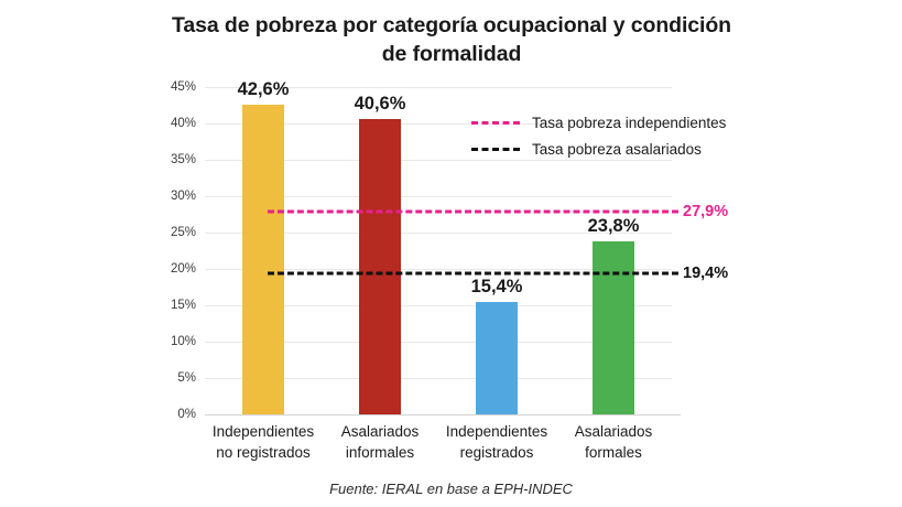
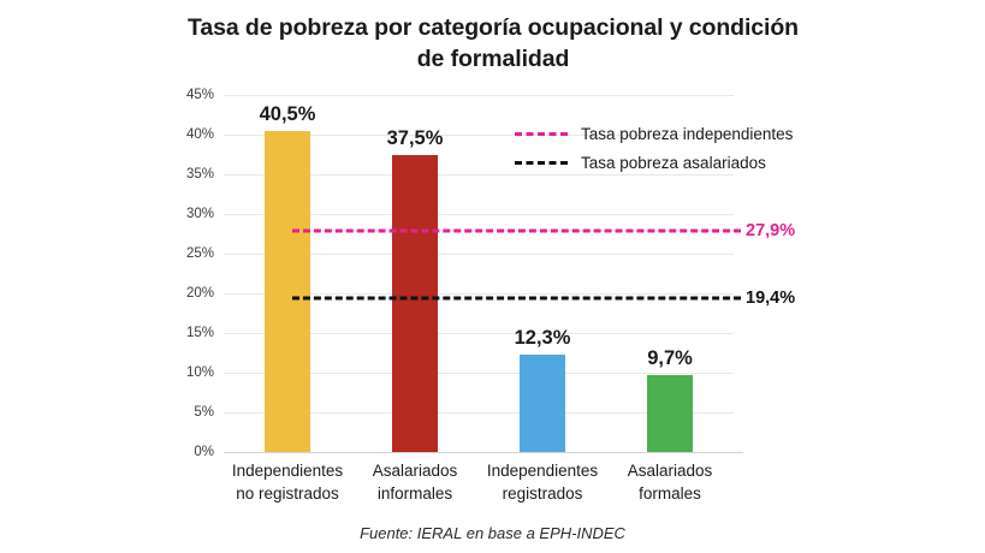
Independientes no registrados: 42,6% -> 40,5%
Asalariados informales: 40,6% -> 37,5%
Independientes registrados: 15,4% -> 12,3%
Asalariados formales: 23,8% -> 9,7%
